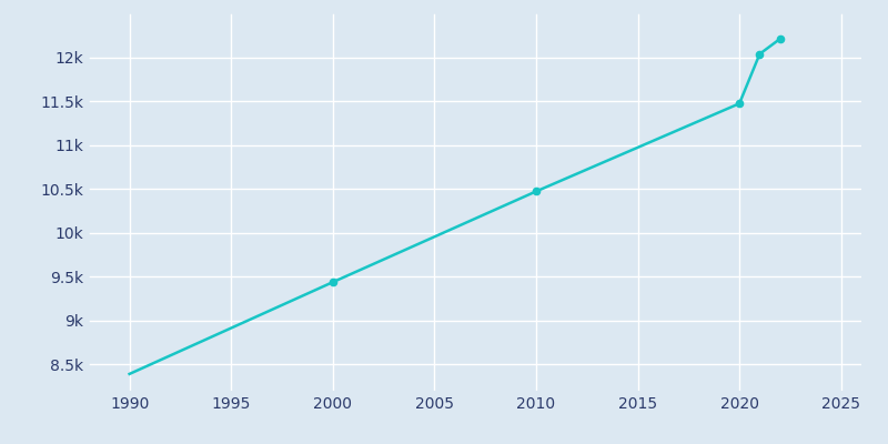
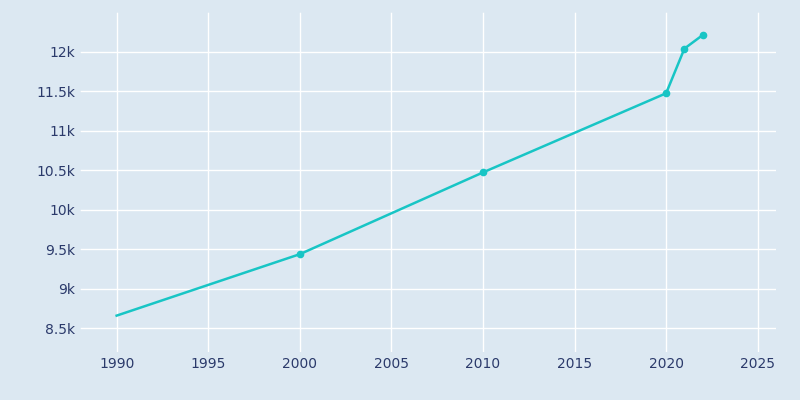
1990: 8.39k -> 8.66k
